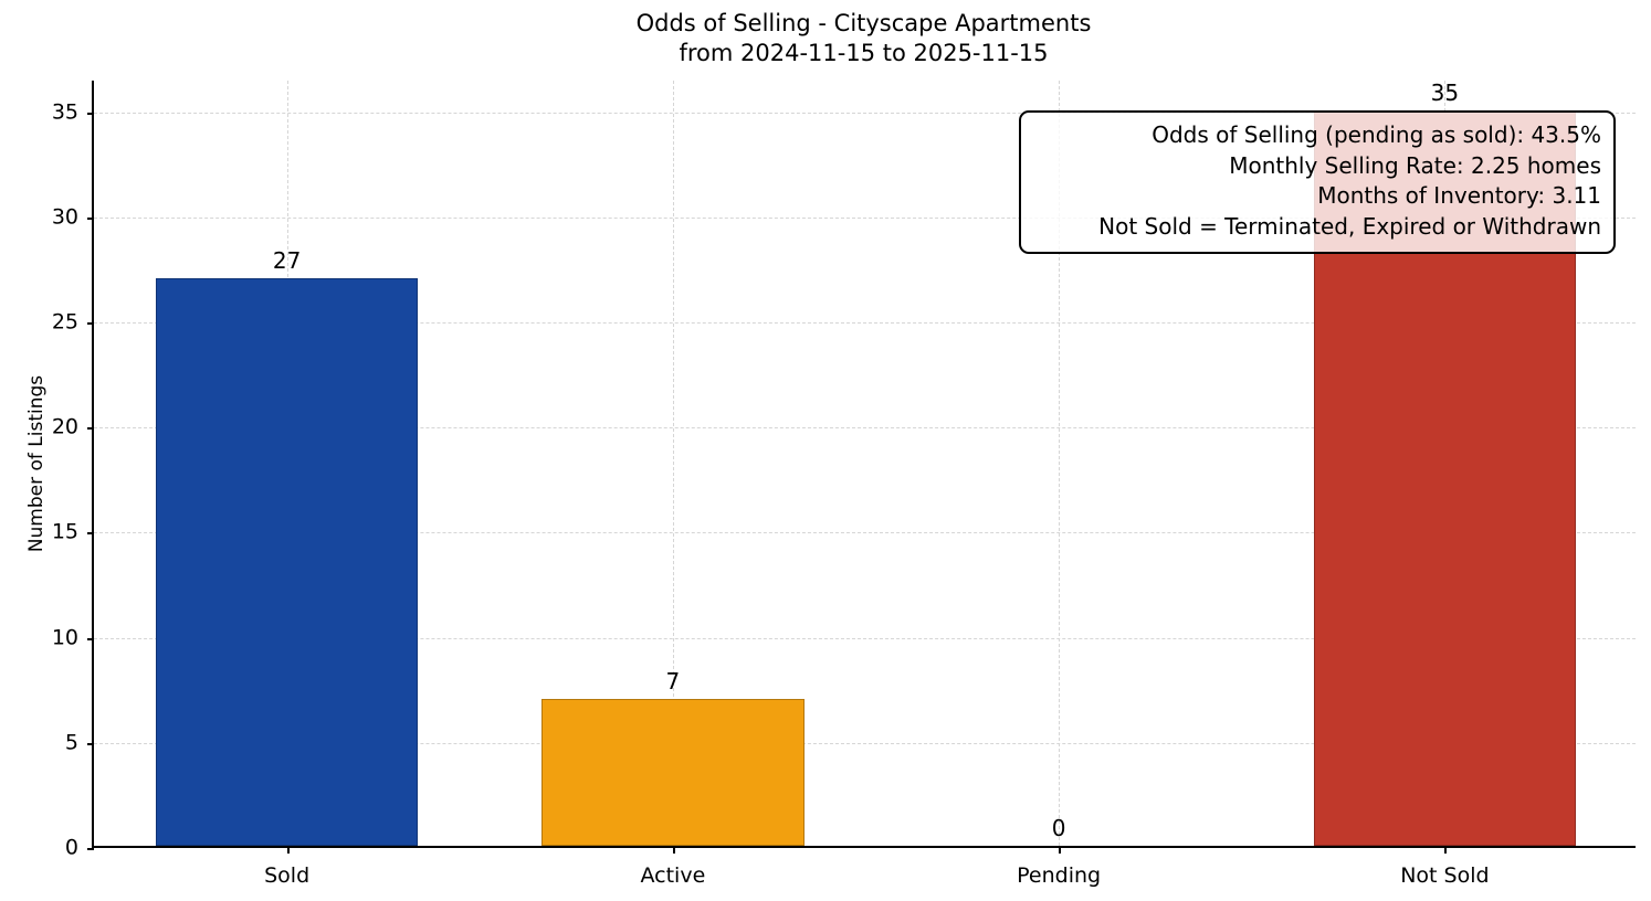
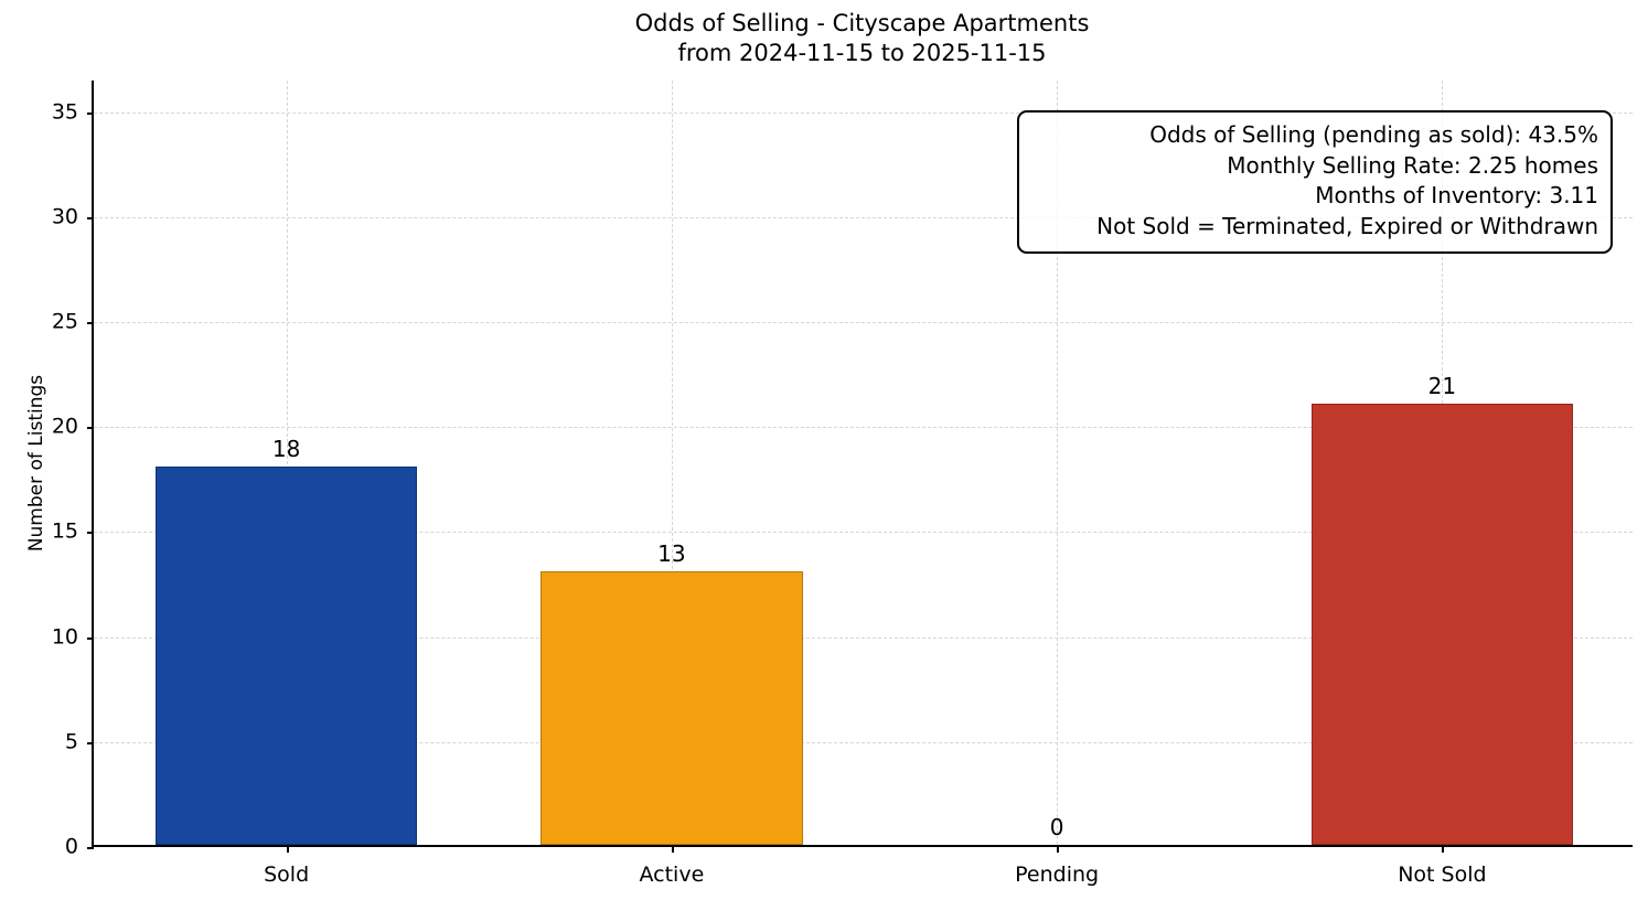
Sold: 27 -> 18
Active: 7 -> 13
Not Sold: 35 -> 21
